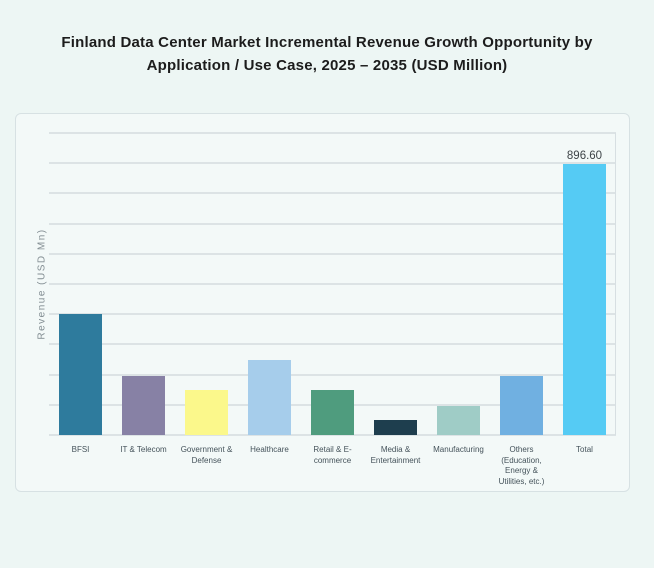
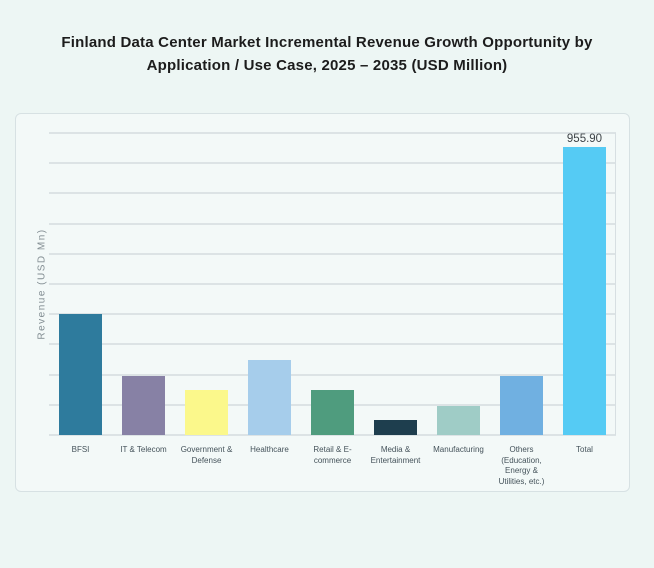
Total: 896.60 -> 955.90
